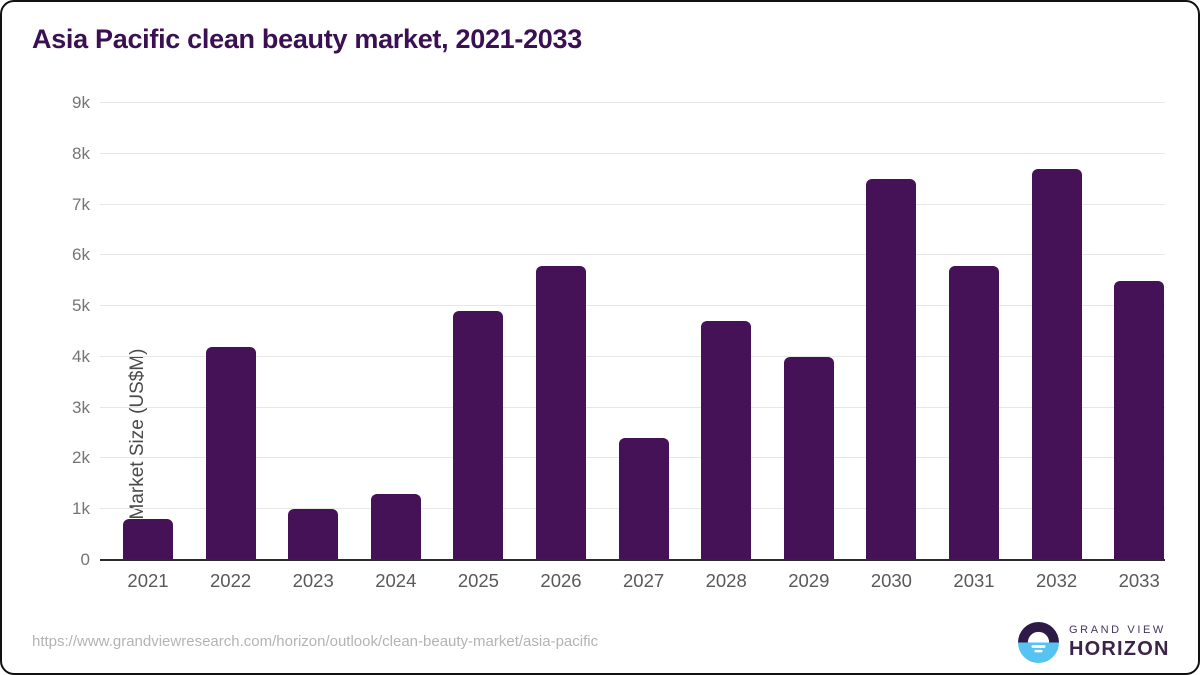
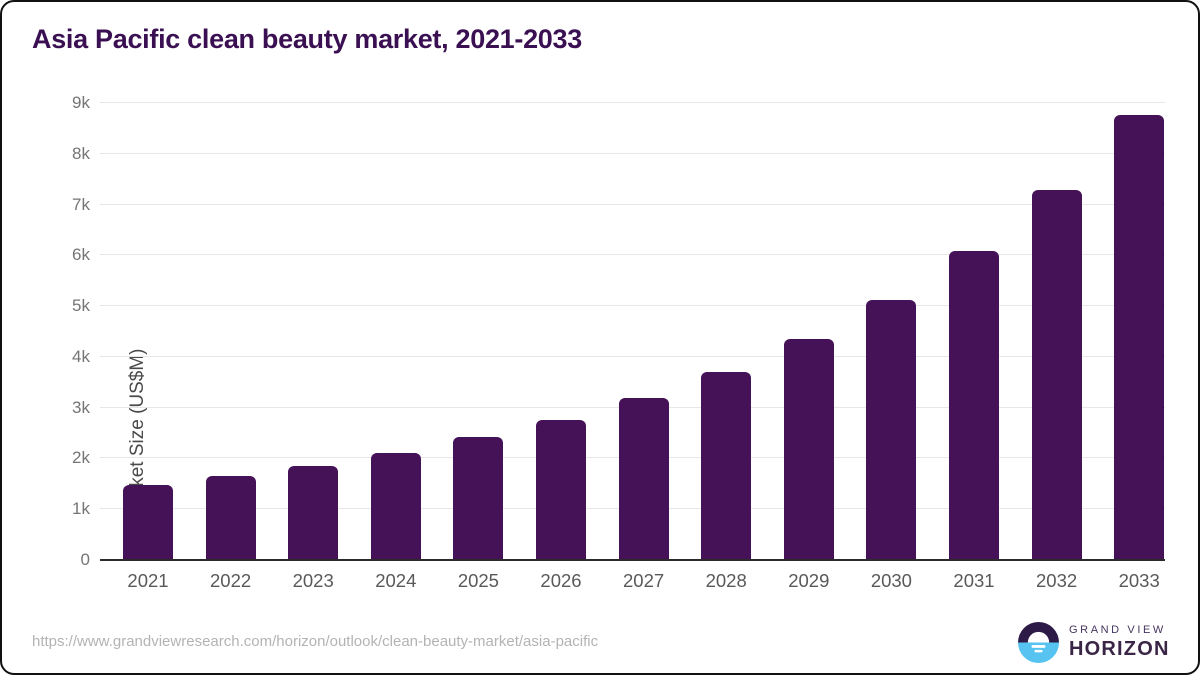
2021: 0.8k -> 1.5k
2022: 4.2k -> 1.7k
2023: 1.0k -> 1.9k
2024: 1.3k -> 2.1k
2025: 4.9k -> 2.4k
2026: 5.8k -> 2.8k
2027: 2.4k -> 3.2k
2028: 4.7k -> 3.7k
2029: 4.0k -> 4.4k
2030: 7.5k -> 5.1k
2031: 5.8k -> 6.1k
2032: 7.7k -> 7.3k
2033: 5.5k -> 8.8k
